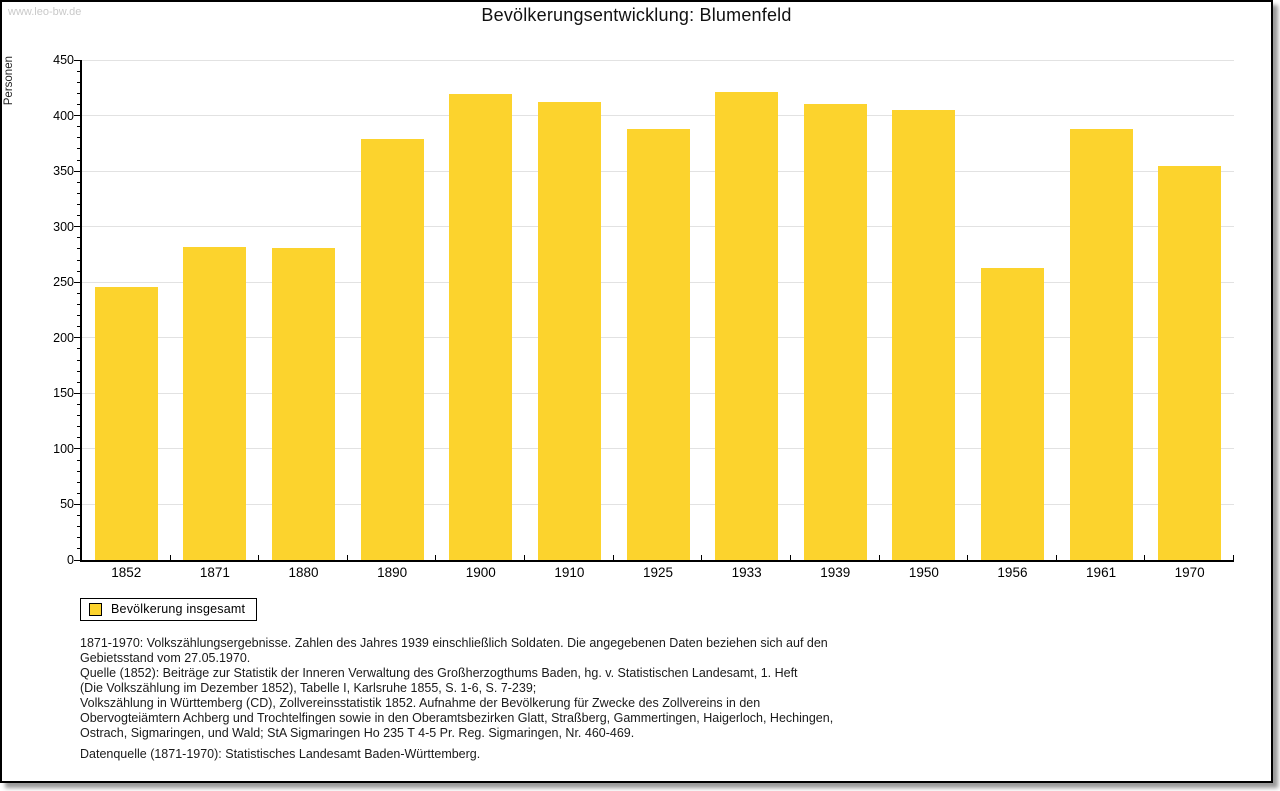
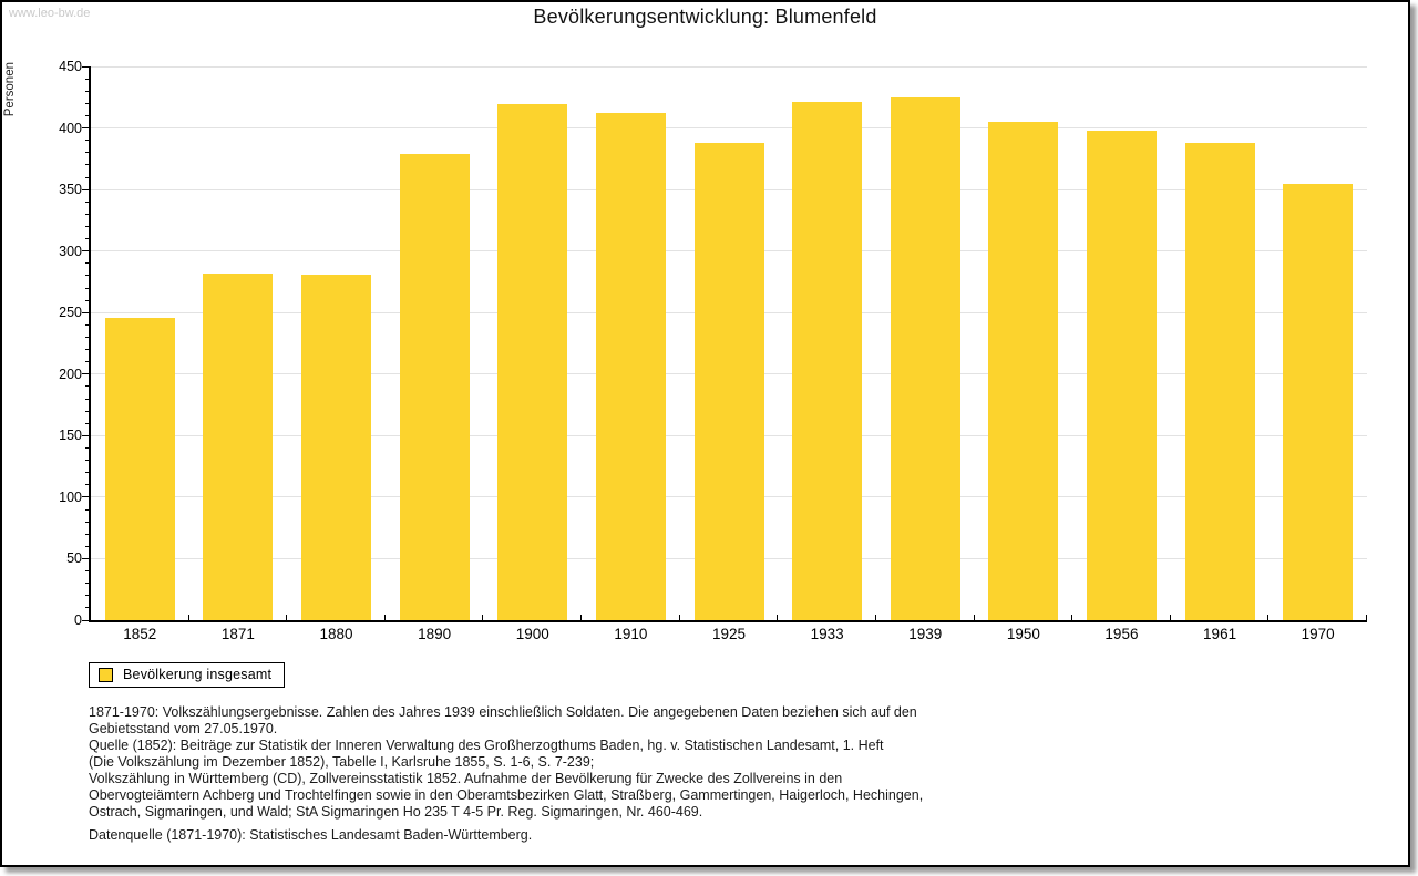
1939: 410 -> 425
1956: 263 -> 398
